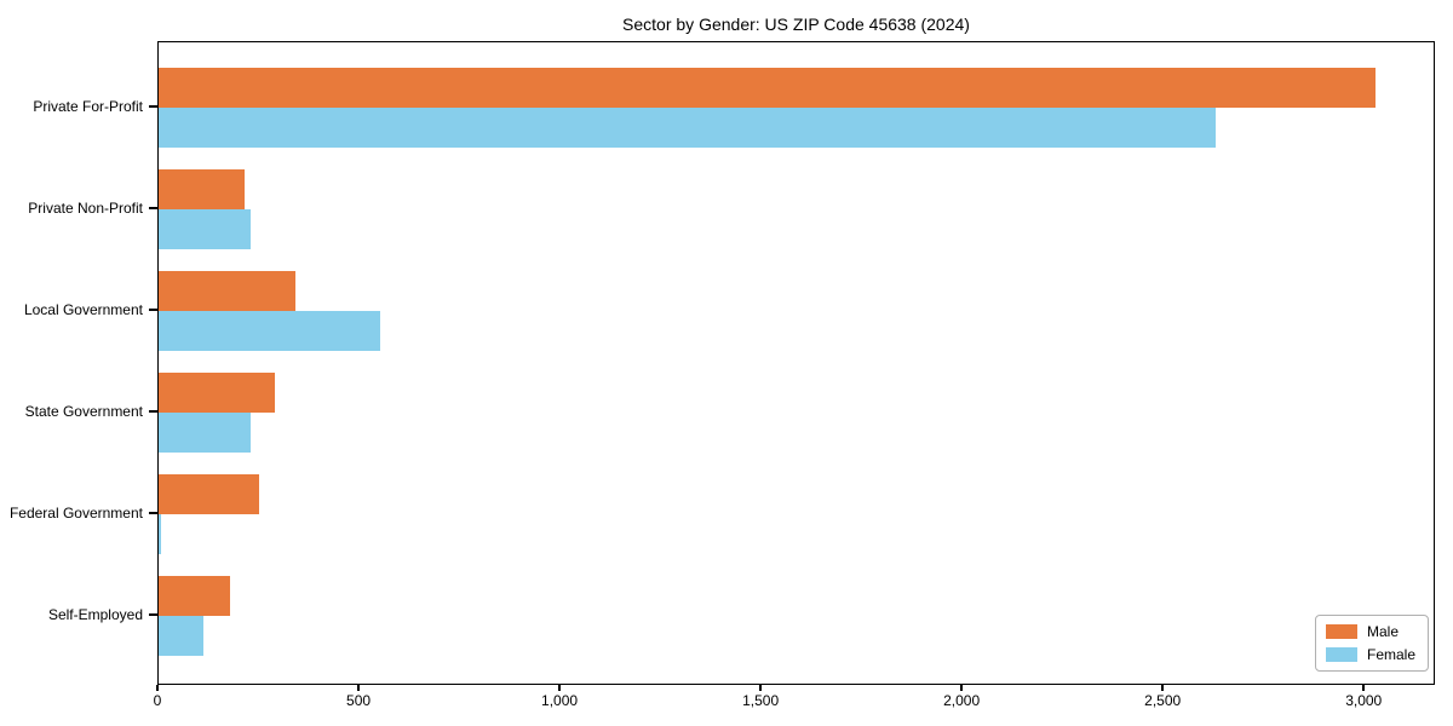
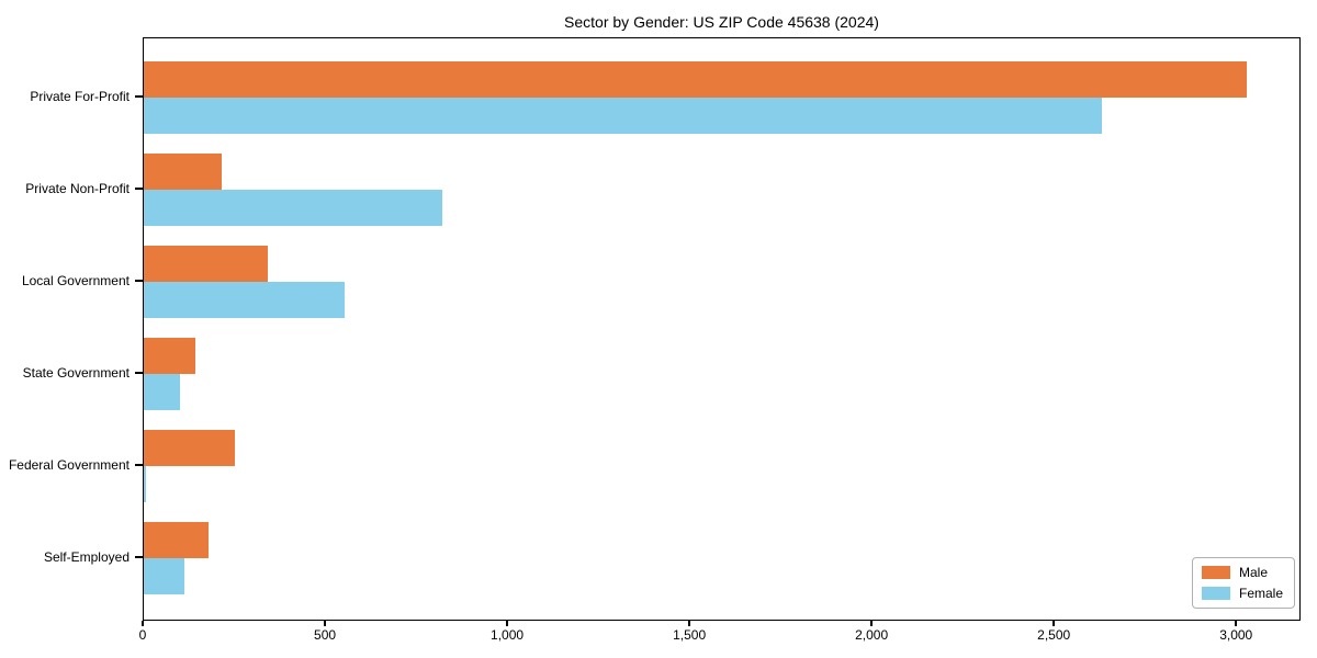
Female/Private Non-Profit: 230 -> 820
Male/State Government: 290 -> 140
Female/State Government: 230 -> 100
